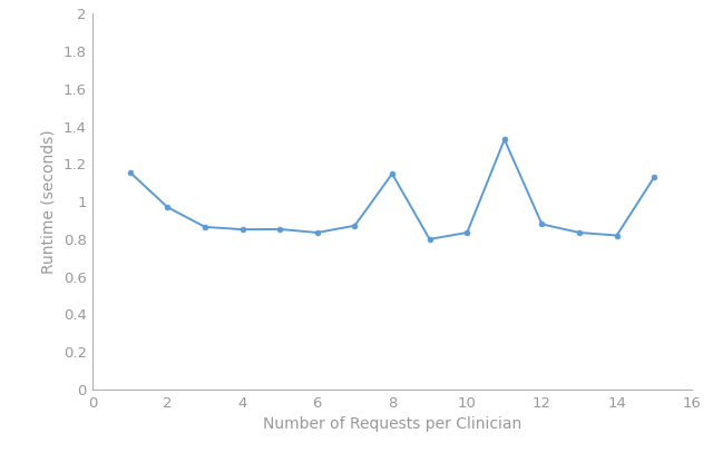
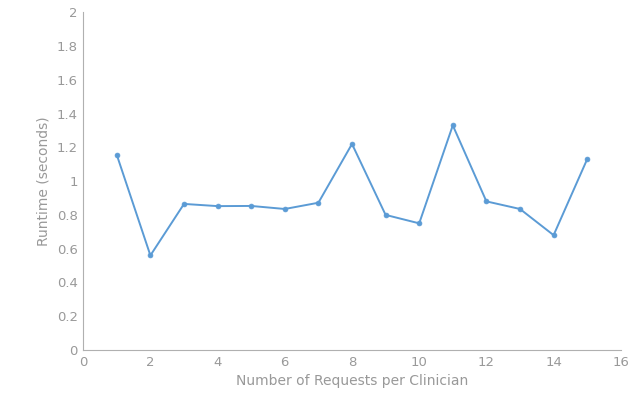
2: 0.97 -> 0.56
8: 1.15 -> 1.22
10: 0.83 -> 0.75
14: 0.82 -> 0.68
